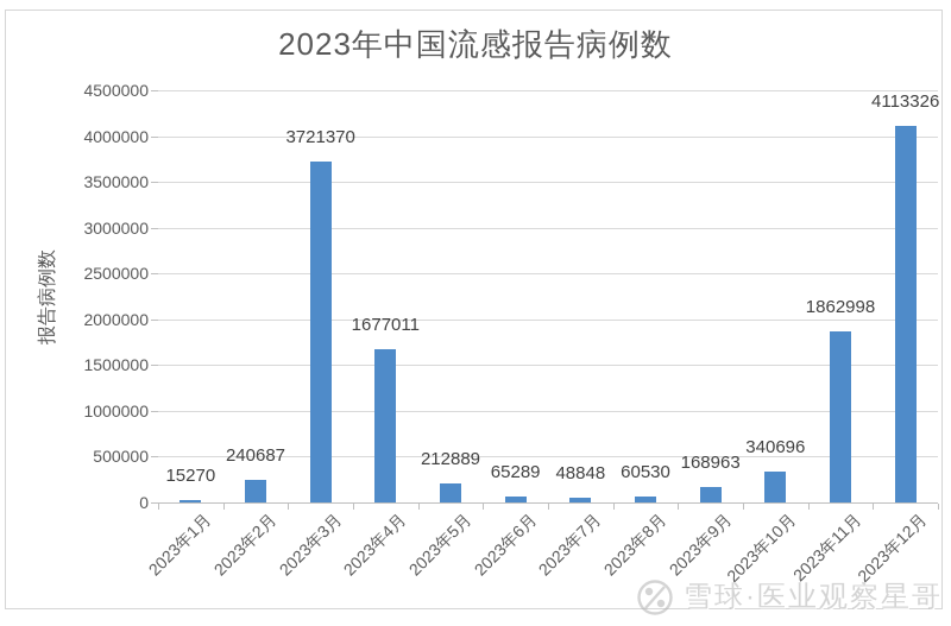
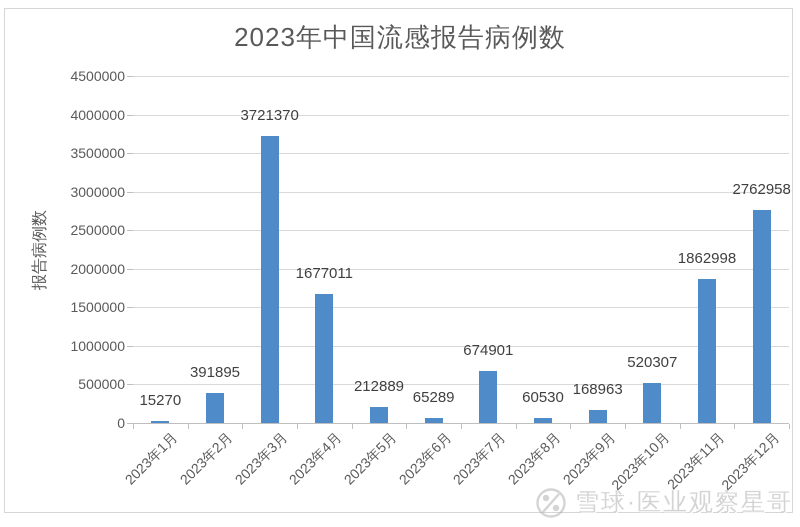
2023年2月: 240687 -> 391895
2023年7月: 48848 -> 674901
2023年10月: 340696 -> 520307
2023年12月: 4113326 -> 2762958
